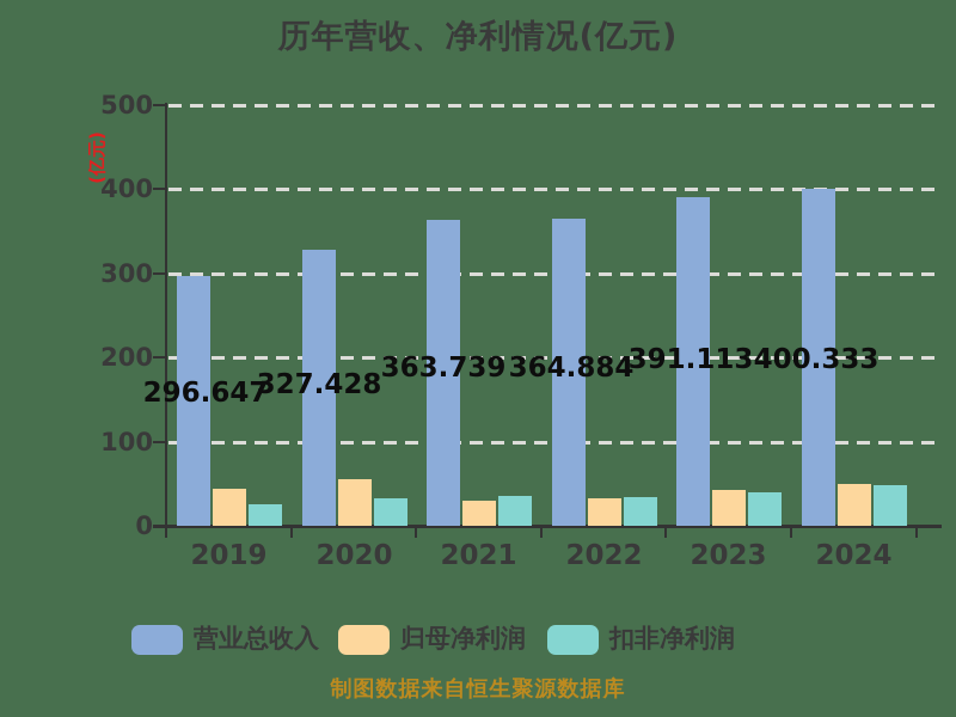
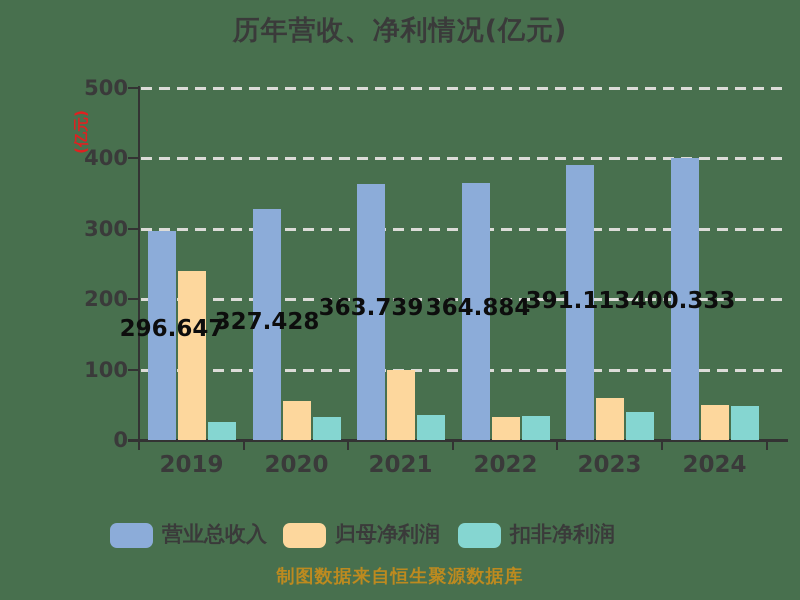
归母净利润/2019: 40 -> 240
归母净利润/2021: 30 -> 100
归母净利润/2023: 40 -> 60
